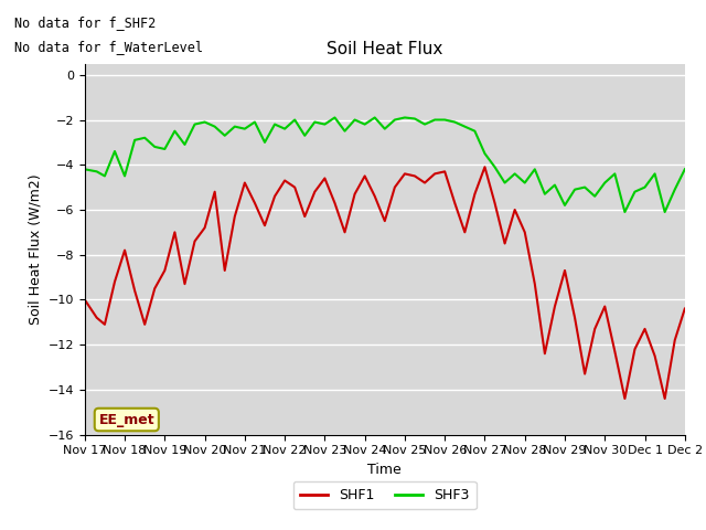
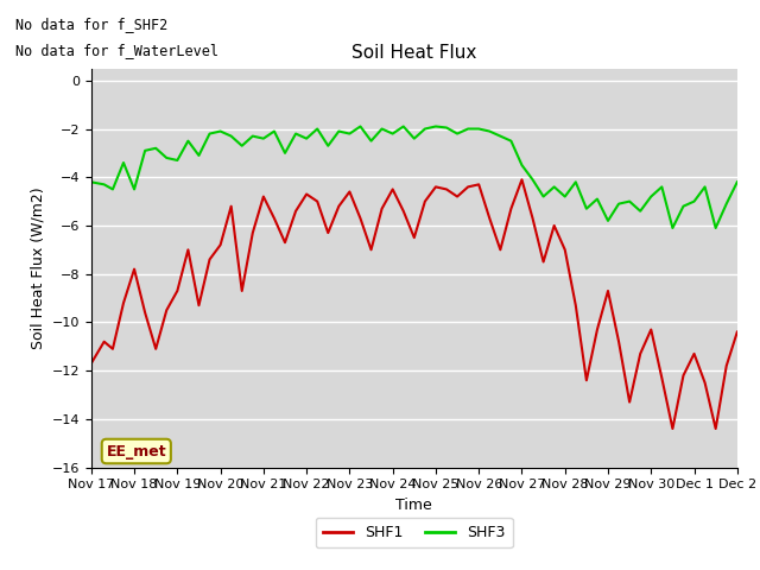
SHF1/Nov 17: -10.0 -> -11.7
